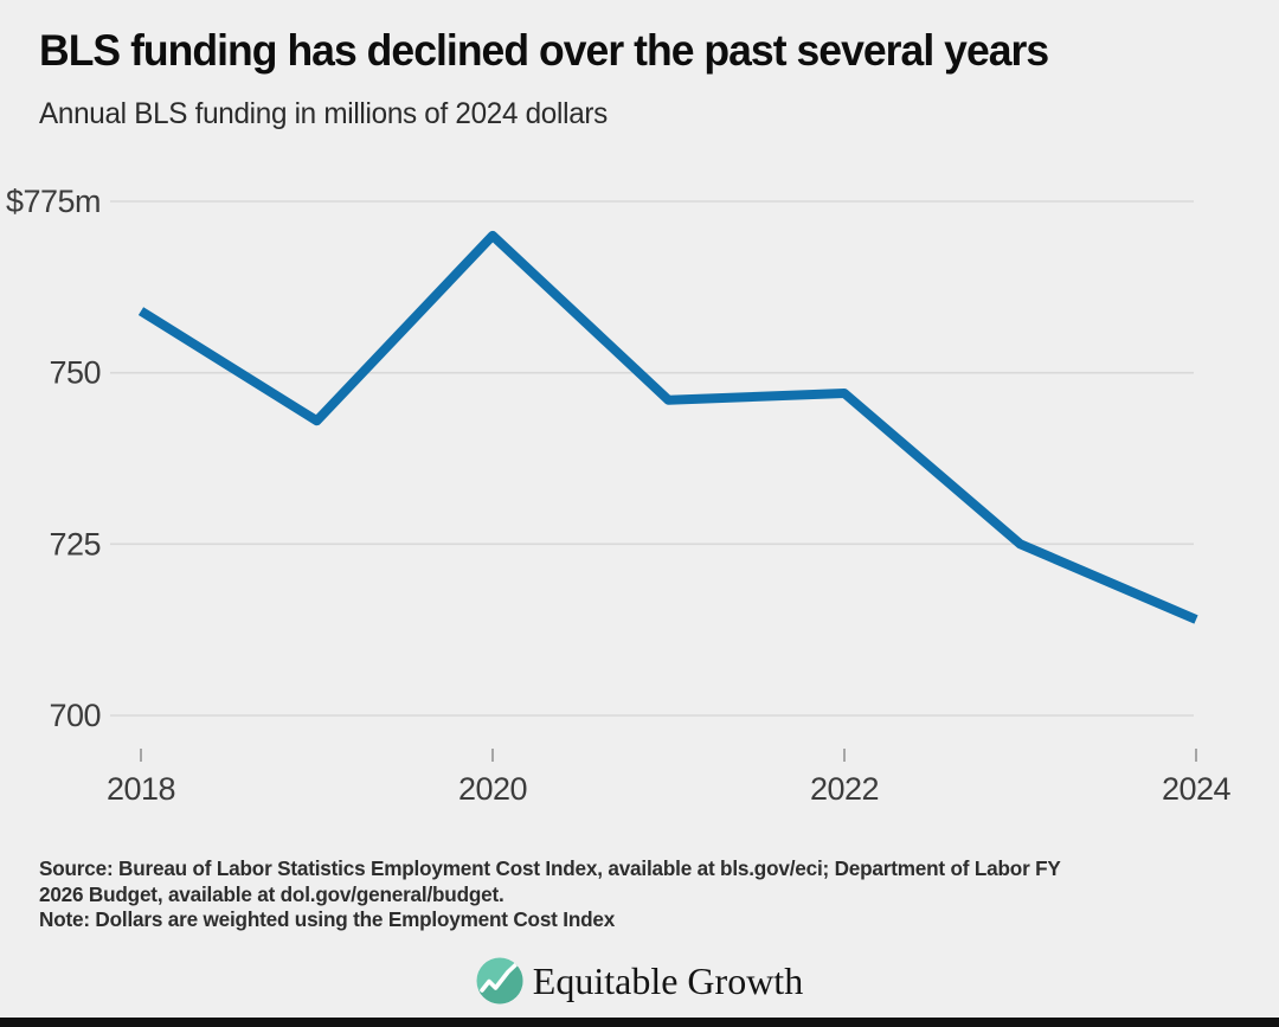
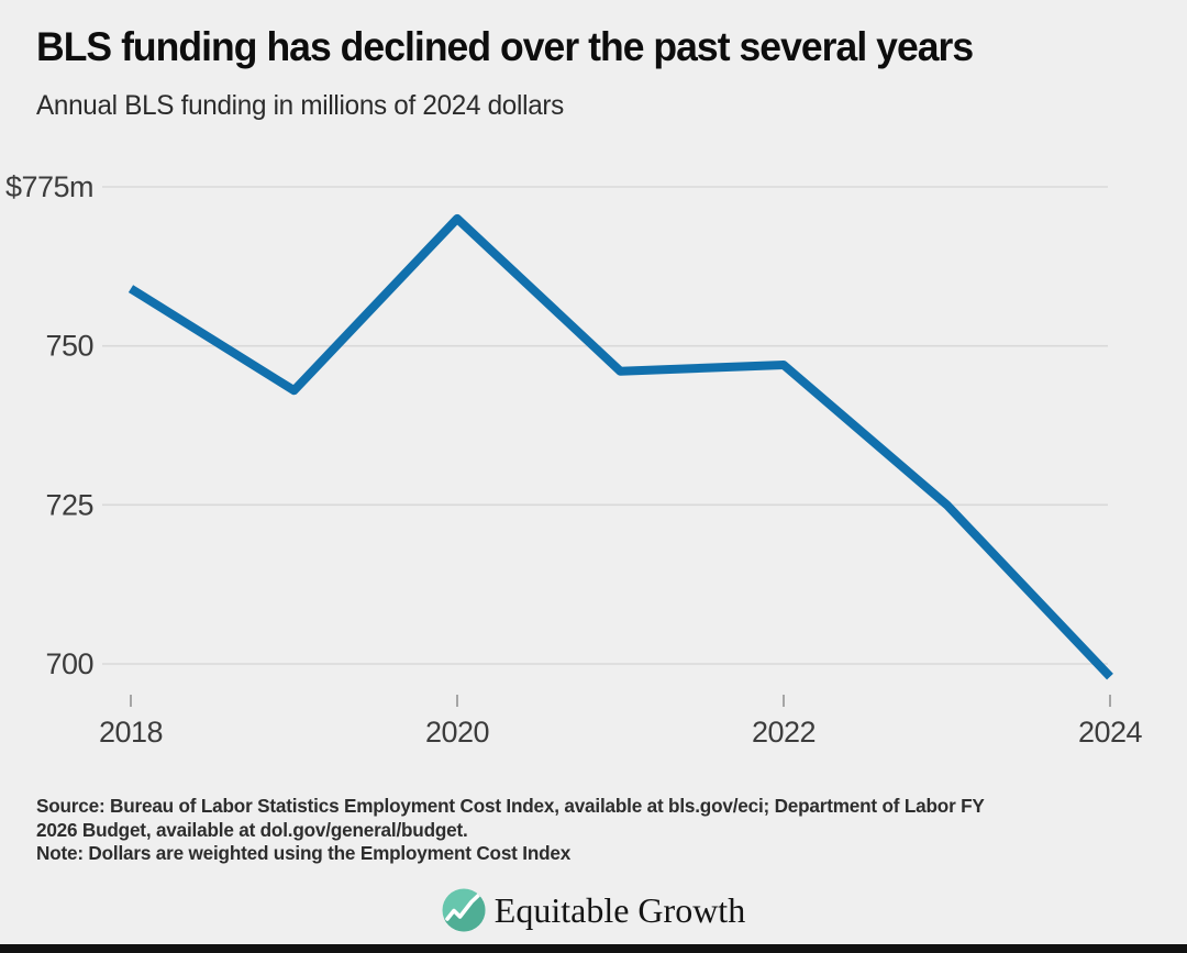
2024: $714m -> $698m
